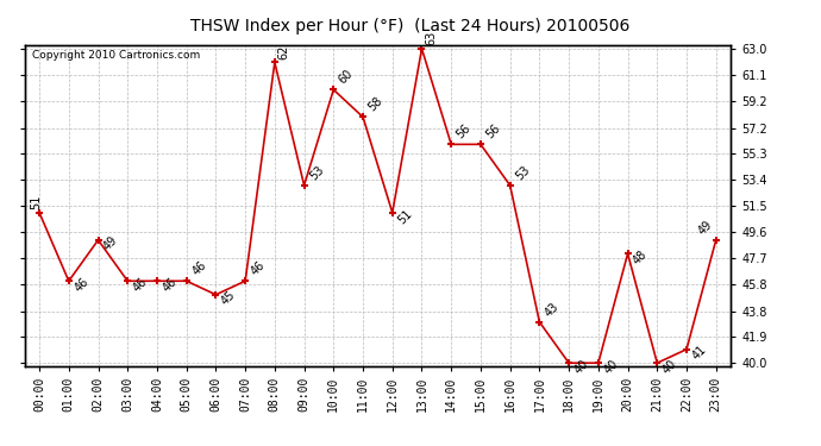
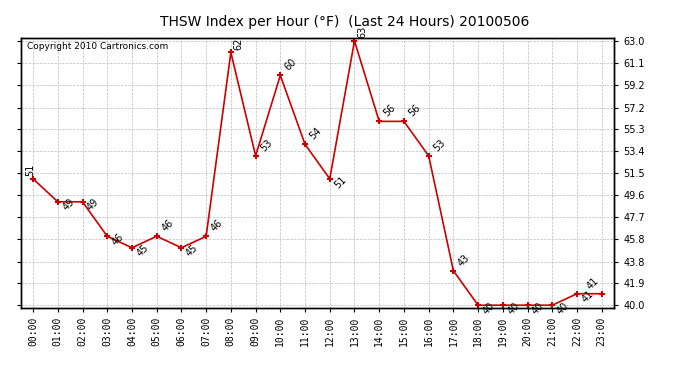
01:00: 46 -> 49
04:00: 46 -> 45
11:00: 58 -> 54
20:00: 48 -> 40
23:00: 49 -> 41
